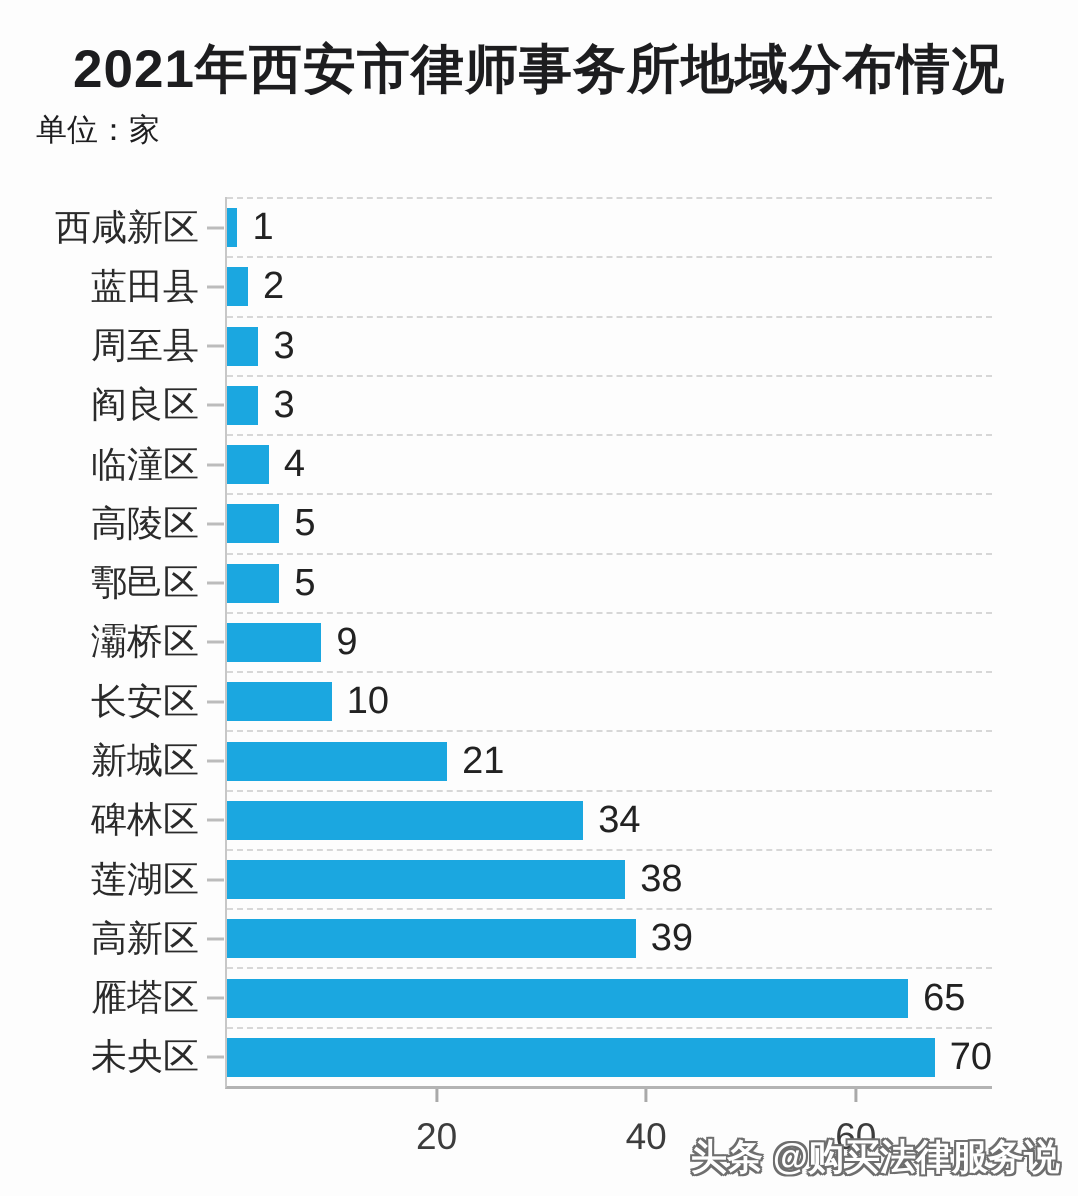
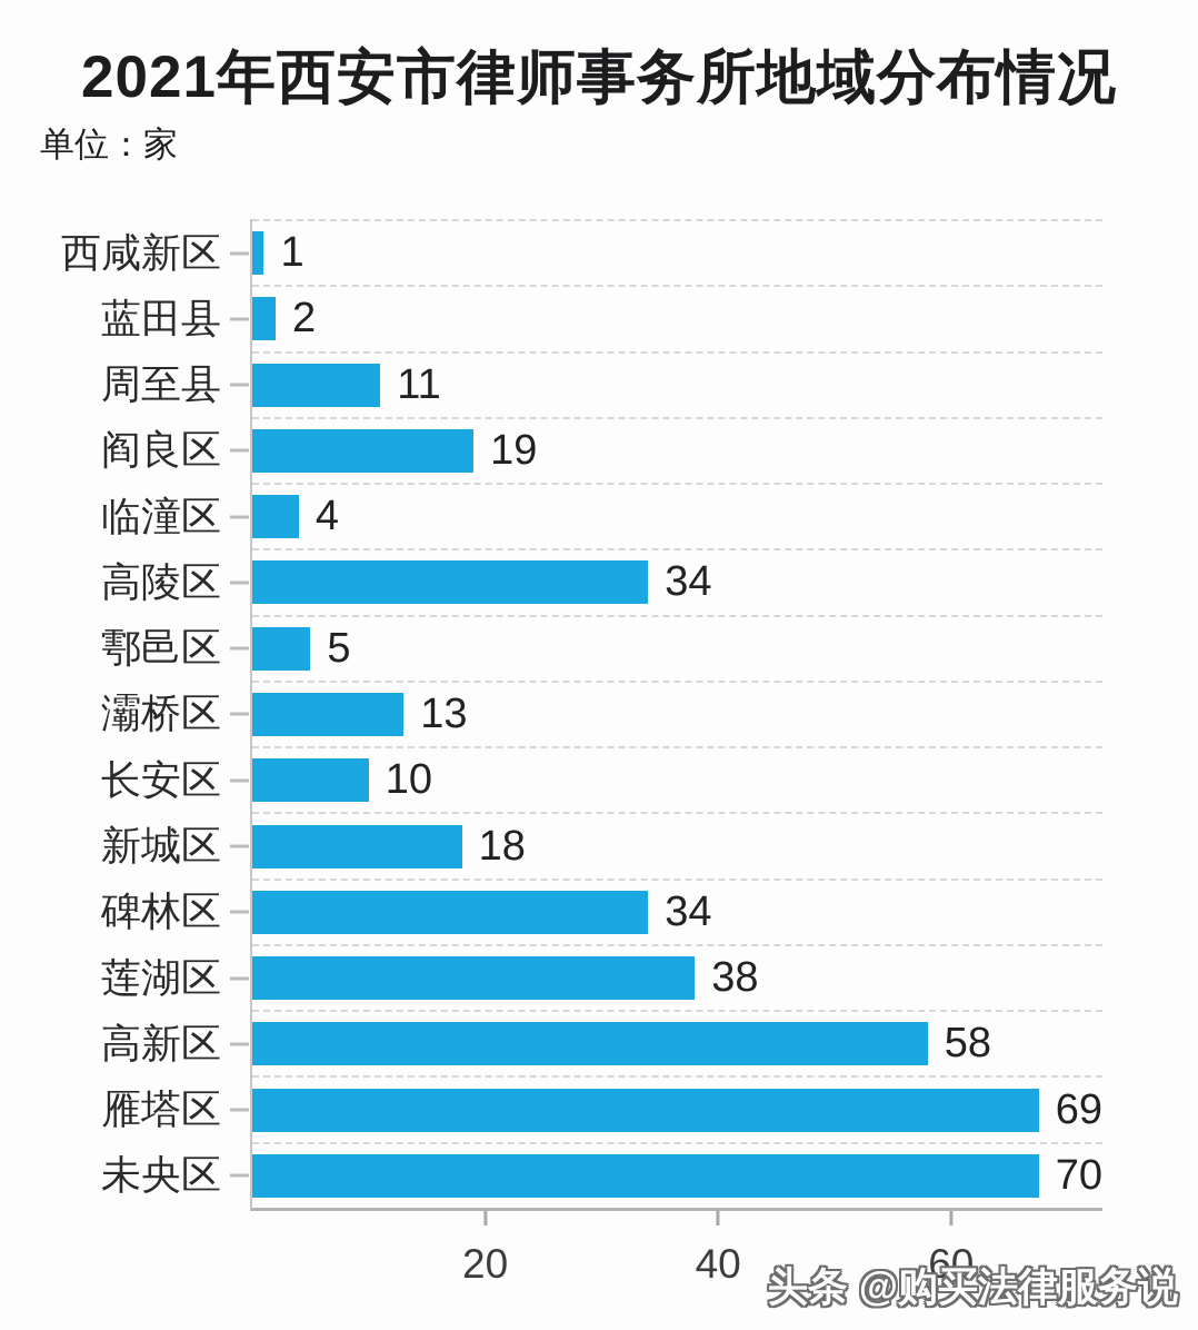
周至县: 3 -> 11
阎良区: 3 -> 19
高陵区: 5 -> 34
灞桥区: 9 -> 13
新城区: 21 -> 18
高新区: 39 -> 58
雁塔区: 65 -> 69
